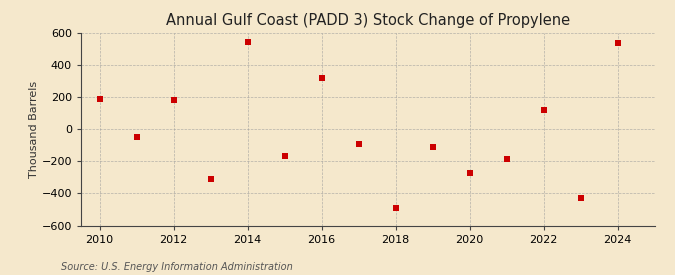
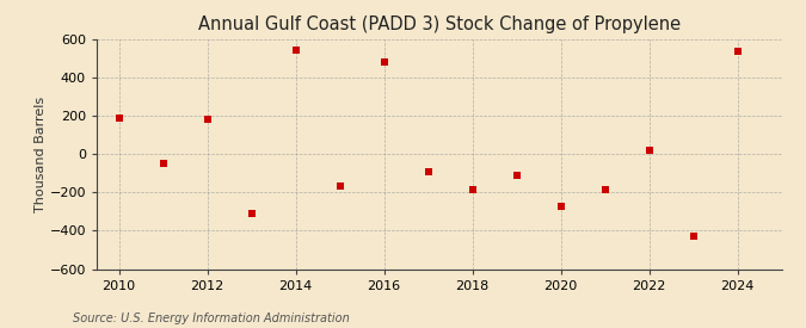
2016: 320 -> 480
2018: -490 -> -180
2022: 120 -> 20
